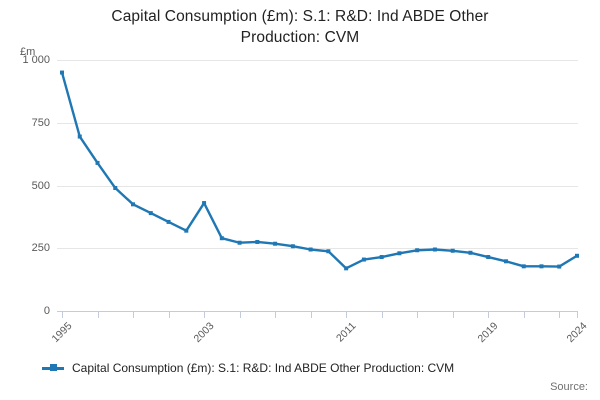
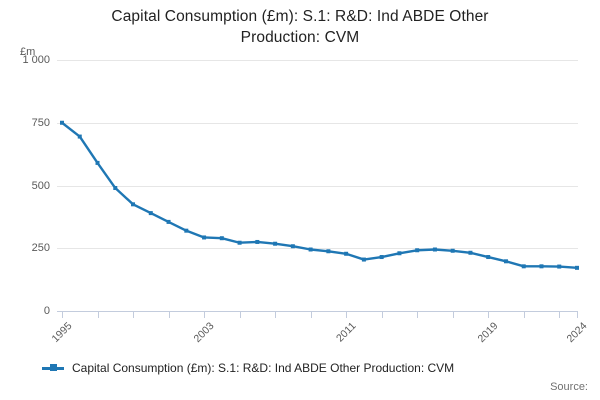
1995: 950 -> 750
2003: 430 -> 290
2011: 170 -> 230
2024: 220 -> 170
